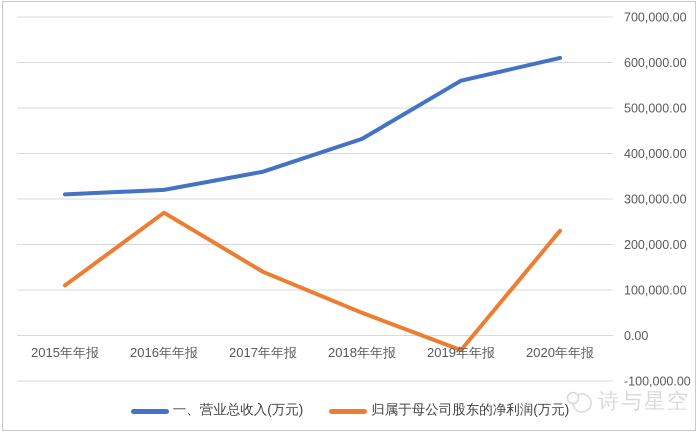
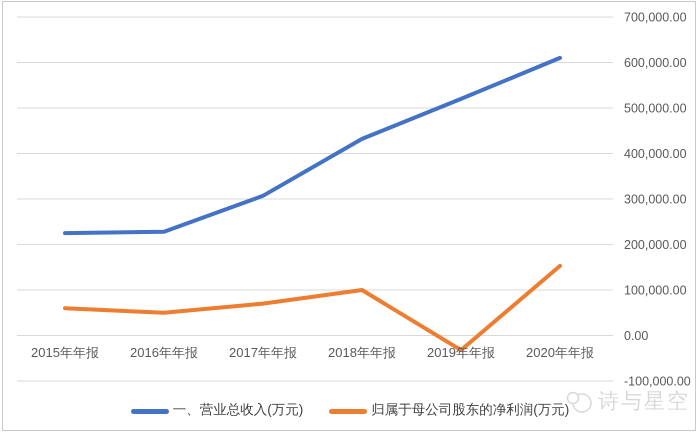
一、营业总收入(万元)/2015年年报: 310000 -> 220000
归属于母公司股东的净利润(万元)/2015年年报: 110000 -> 60000
一、营业总收入(万元)/2016年年报: 320000 -> 230000
归属于母公司股东的净利润(万元)/2016年年报: 270000 -> 50000
一、营业总收入(万元)/2017年年报: 360000 -> 310000
归属于母公司股东的净利润(万元)/2017年年报: 140000 -> 70000
归属于母公司股东的净利润(万元)/2018年年报: 50000 -> 100000
一、营业总收入(万元)/2019年年报: 560000 -> 520000
归属于母公司股东的净利润(万元)/2020年年报: 230000 -> 150000
